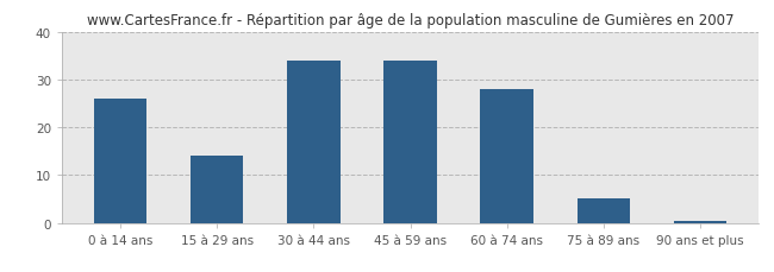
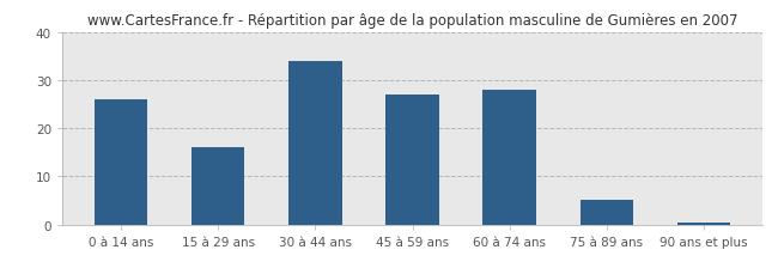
15 à 29 ans: 14.0 -> 16.0
45 à 59 ans: 34.0 -> 27.0
